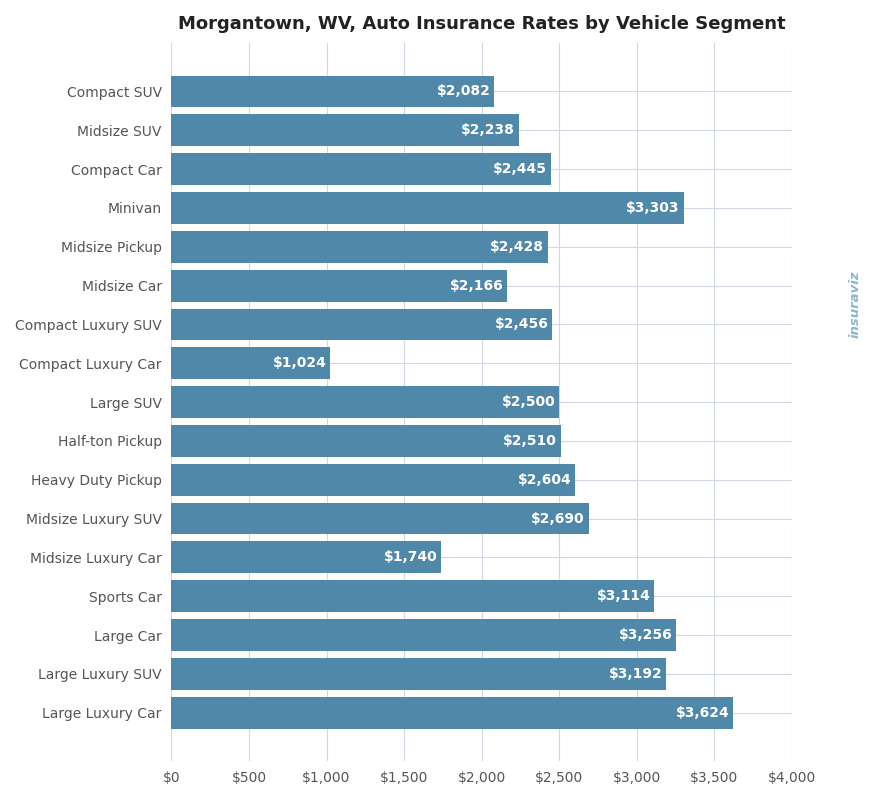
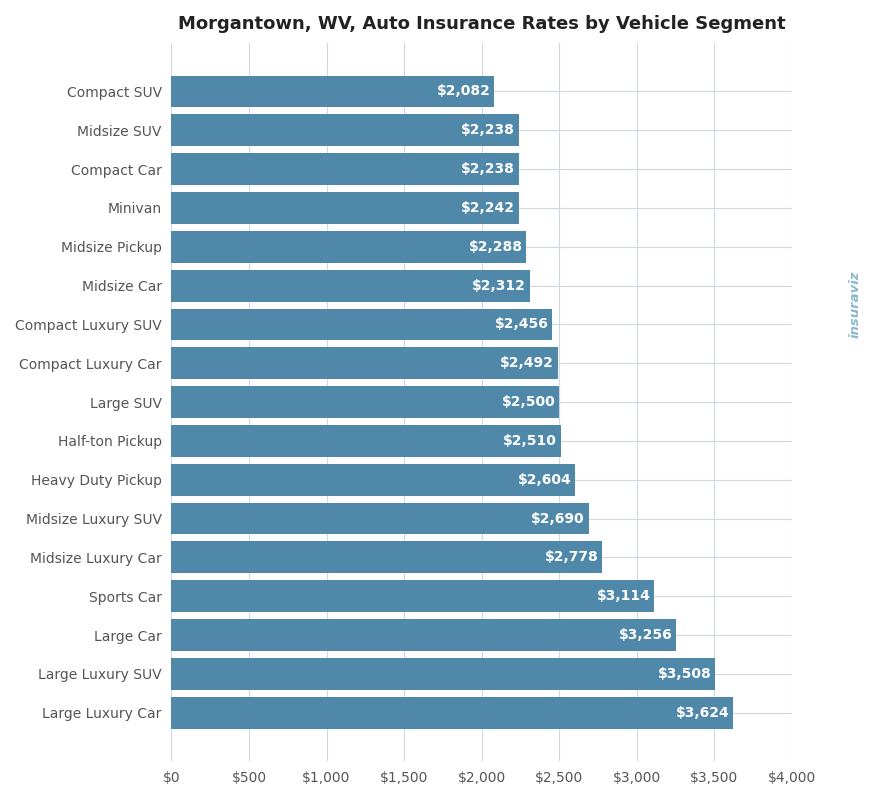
Compact Car: $2,445 -> $2,238
Minivan: $3,303 -> $2,242
Midsize Pickup: $2,428 -> $2,288
Midsize Car: $2,166 -> $2,312
Compact Luxury Car: $1,024 -> $2,492
Midsize Luxury Car: $1,740 -> $2,778
Large Luxury SUV: $3,192 -> $3,508
